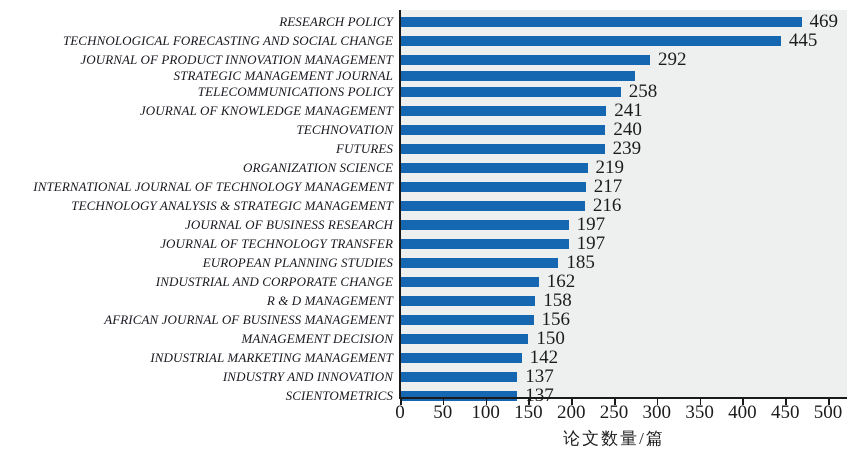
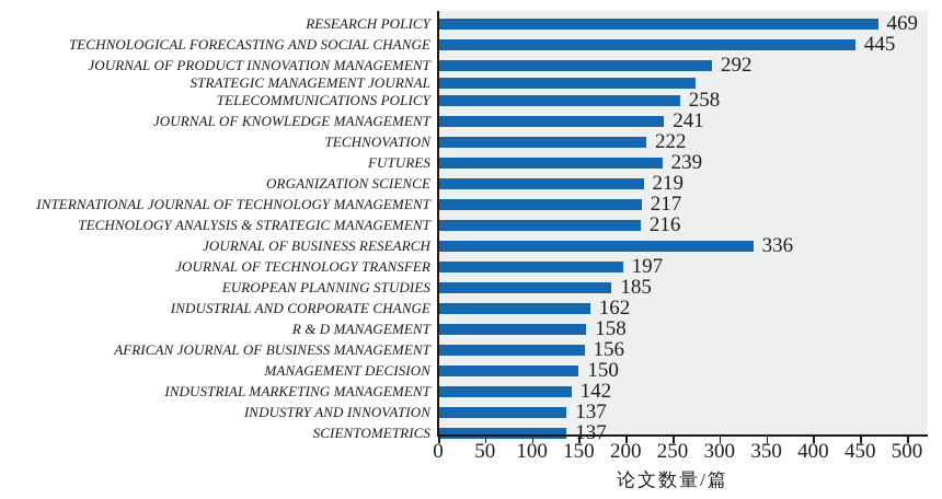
TECHNOVATION: 240 -> 222
JOURNAL OF BUSINESS RESEARCH: 197 -> 336
